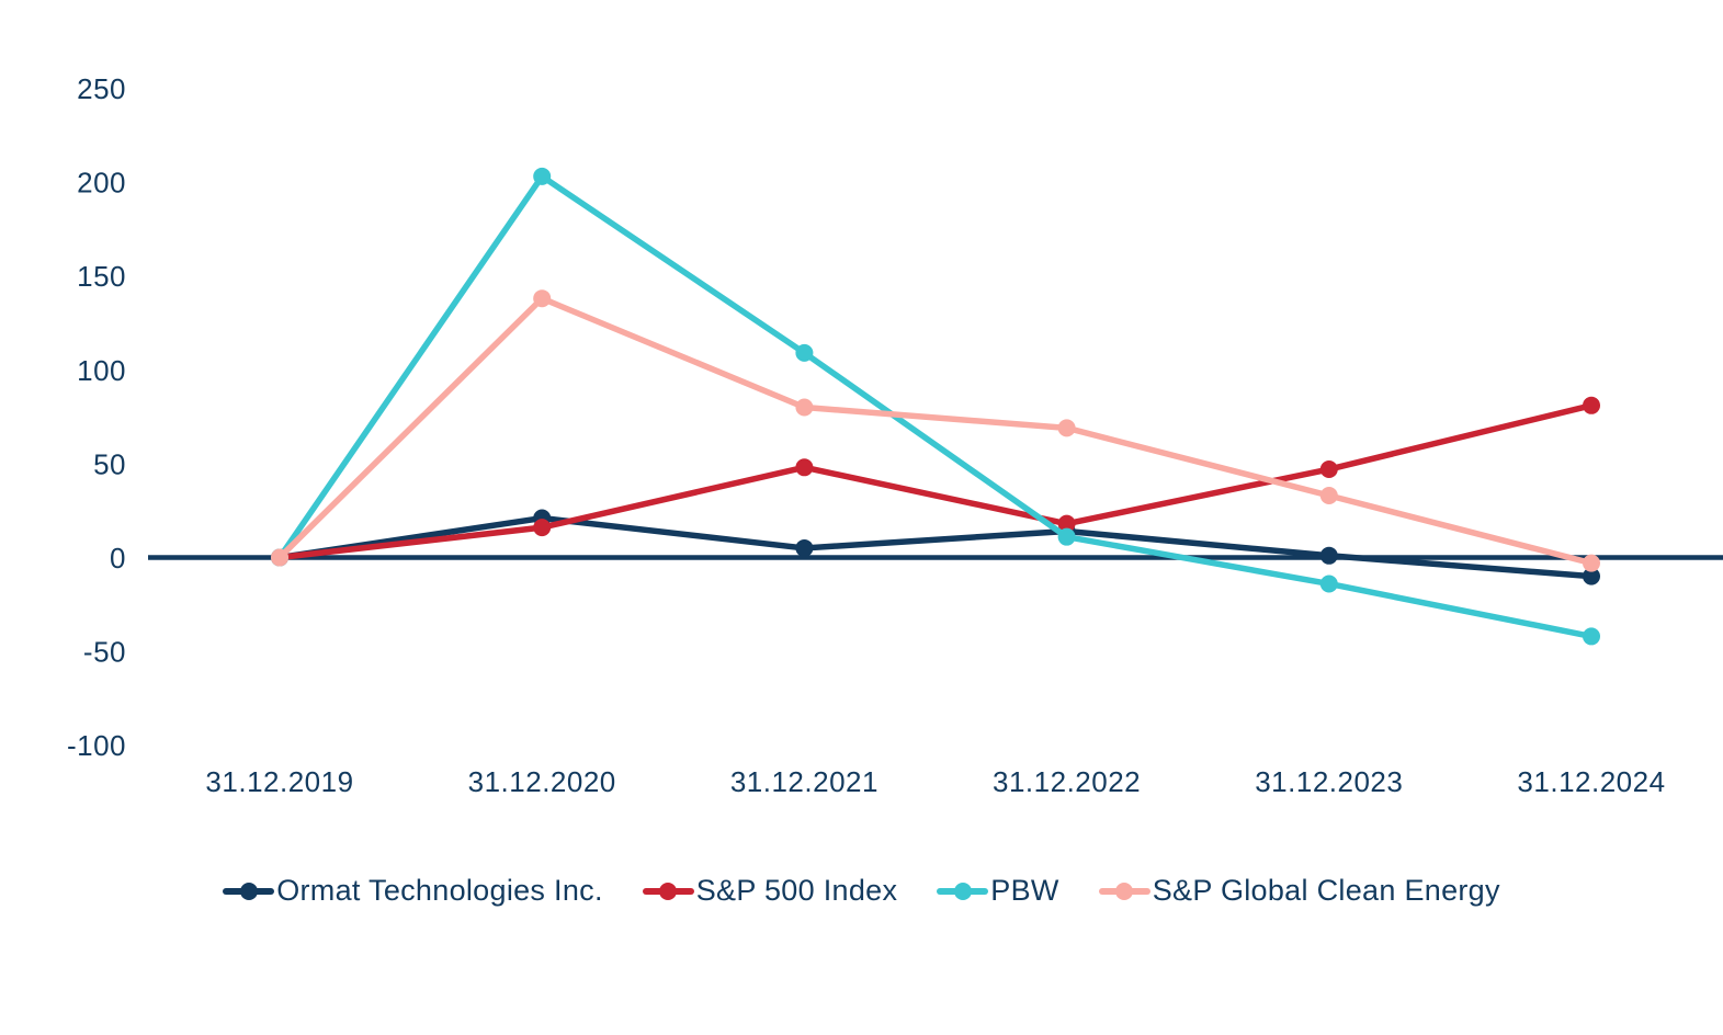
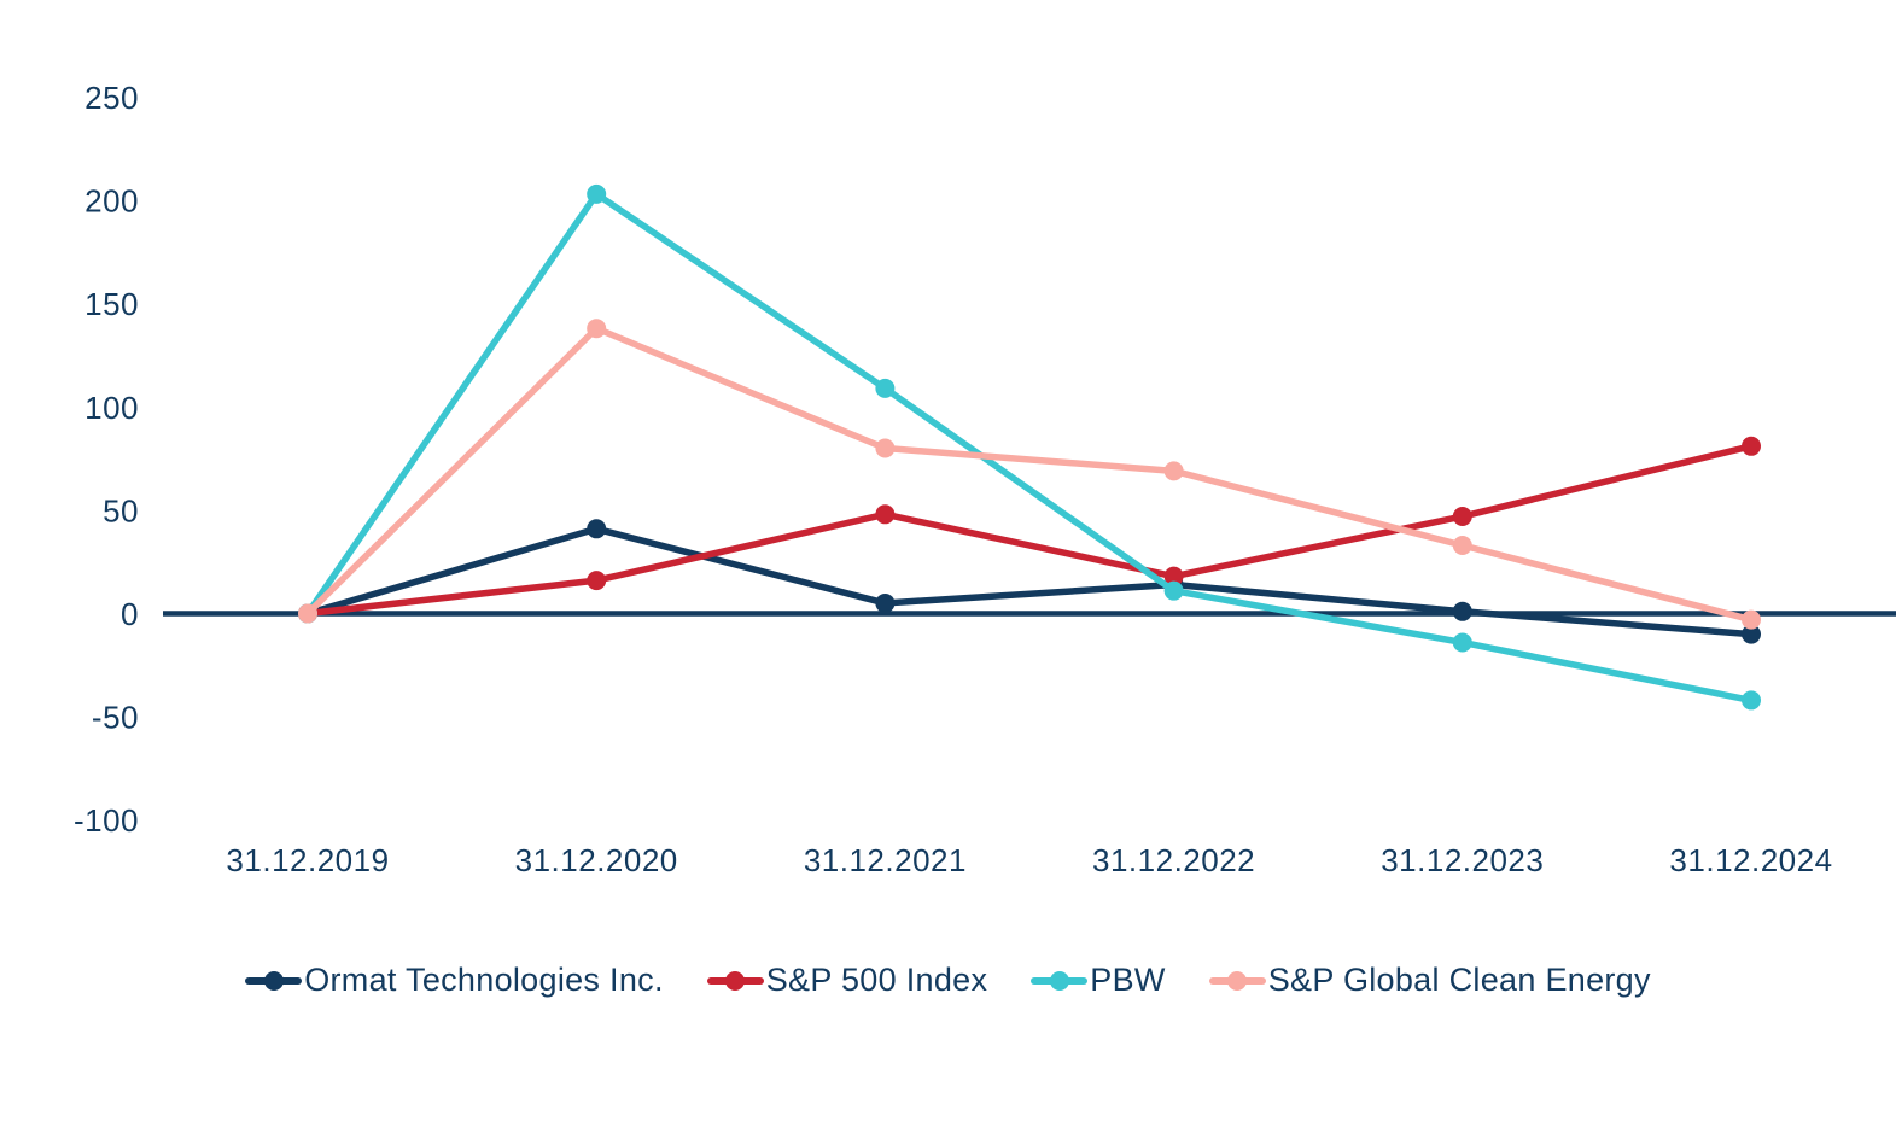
Ormat Technologies Inc./31.12.2020: 21 -> 41
